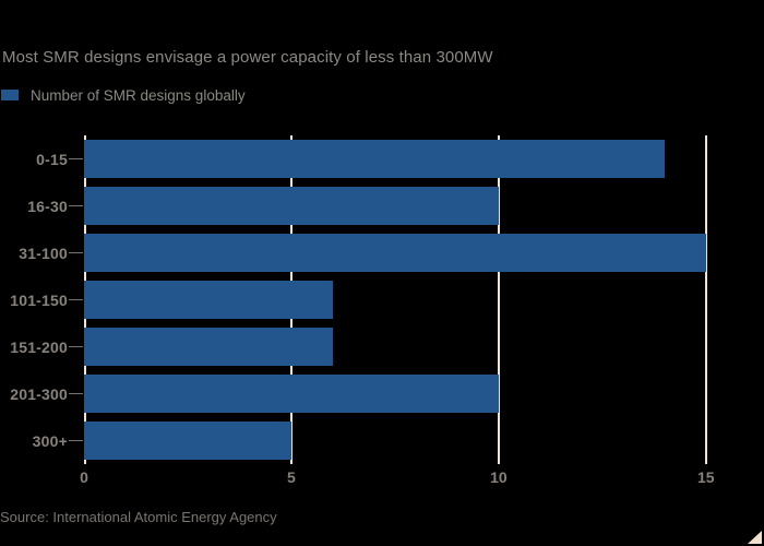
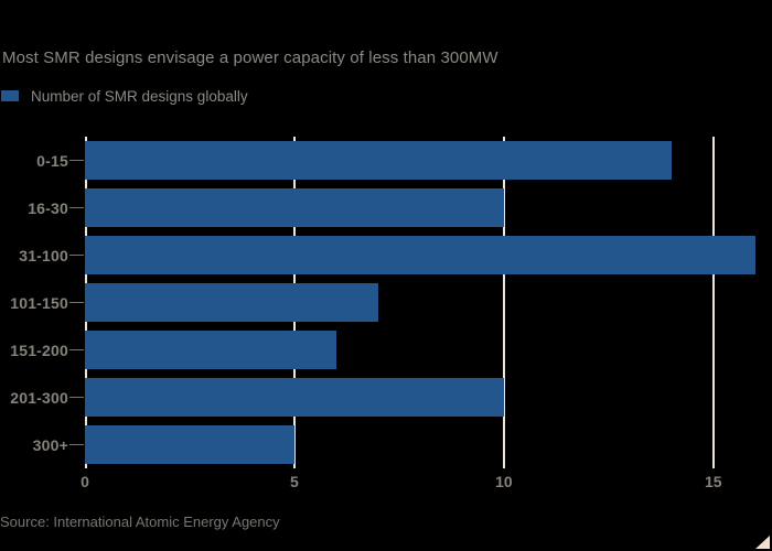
31-100: 15 -> 16
101-150: 6 -> 7
